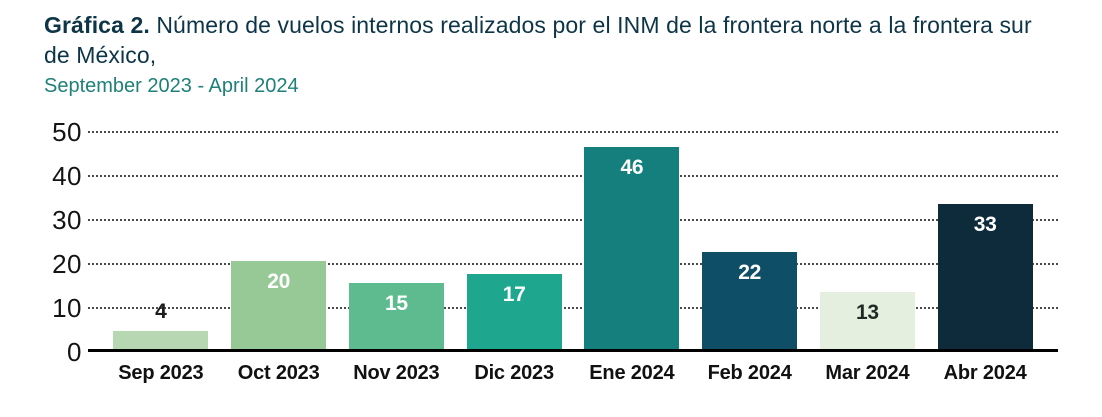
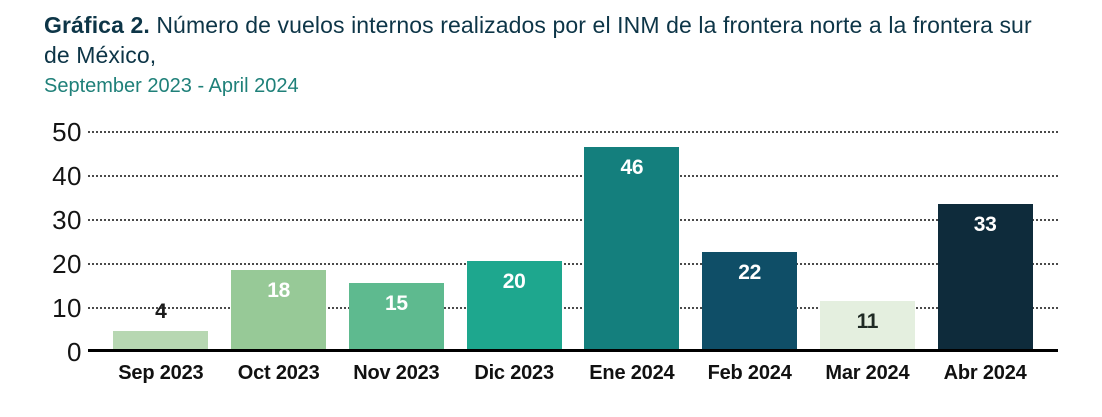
Oct 2023: 20 -> 18
Dic 2023: 17 -> 20
Mar 2024: 13 -> 11
